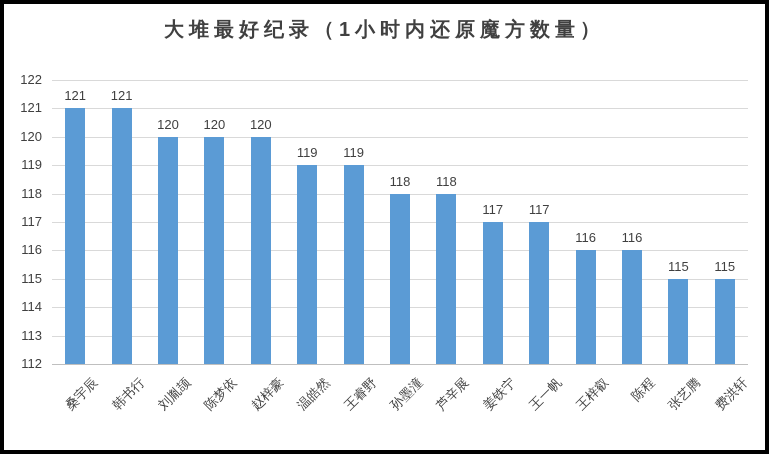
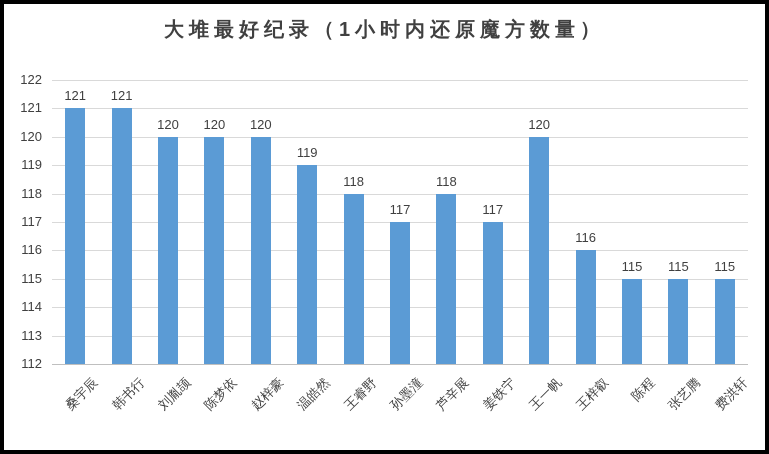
王睿野: 119 -> 118
孙墨潼: 118 -> 117
王一帆: 117 -> 120
陈程: 116 -> 115
